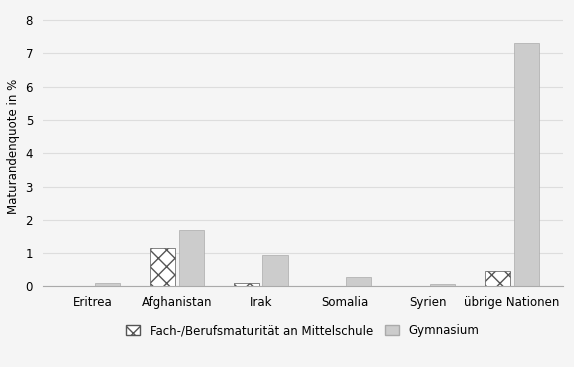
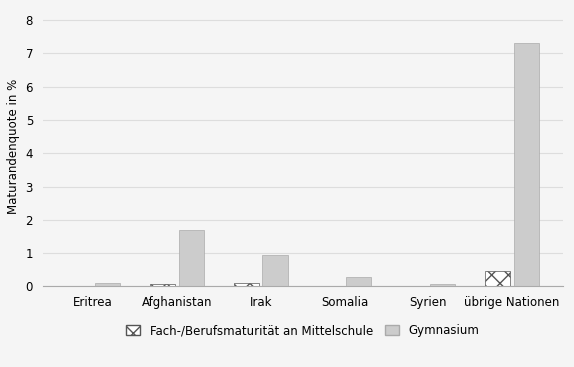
Fach-/Berufsmaturität an Mittelschule/Afghanistan: 1.15 -> 0.08
